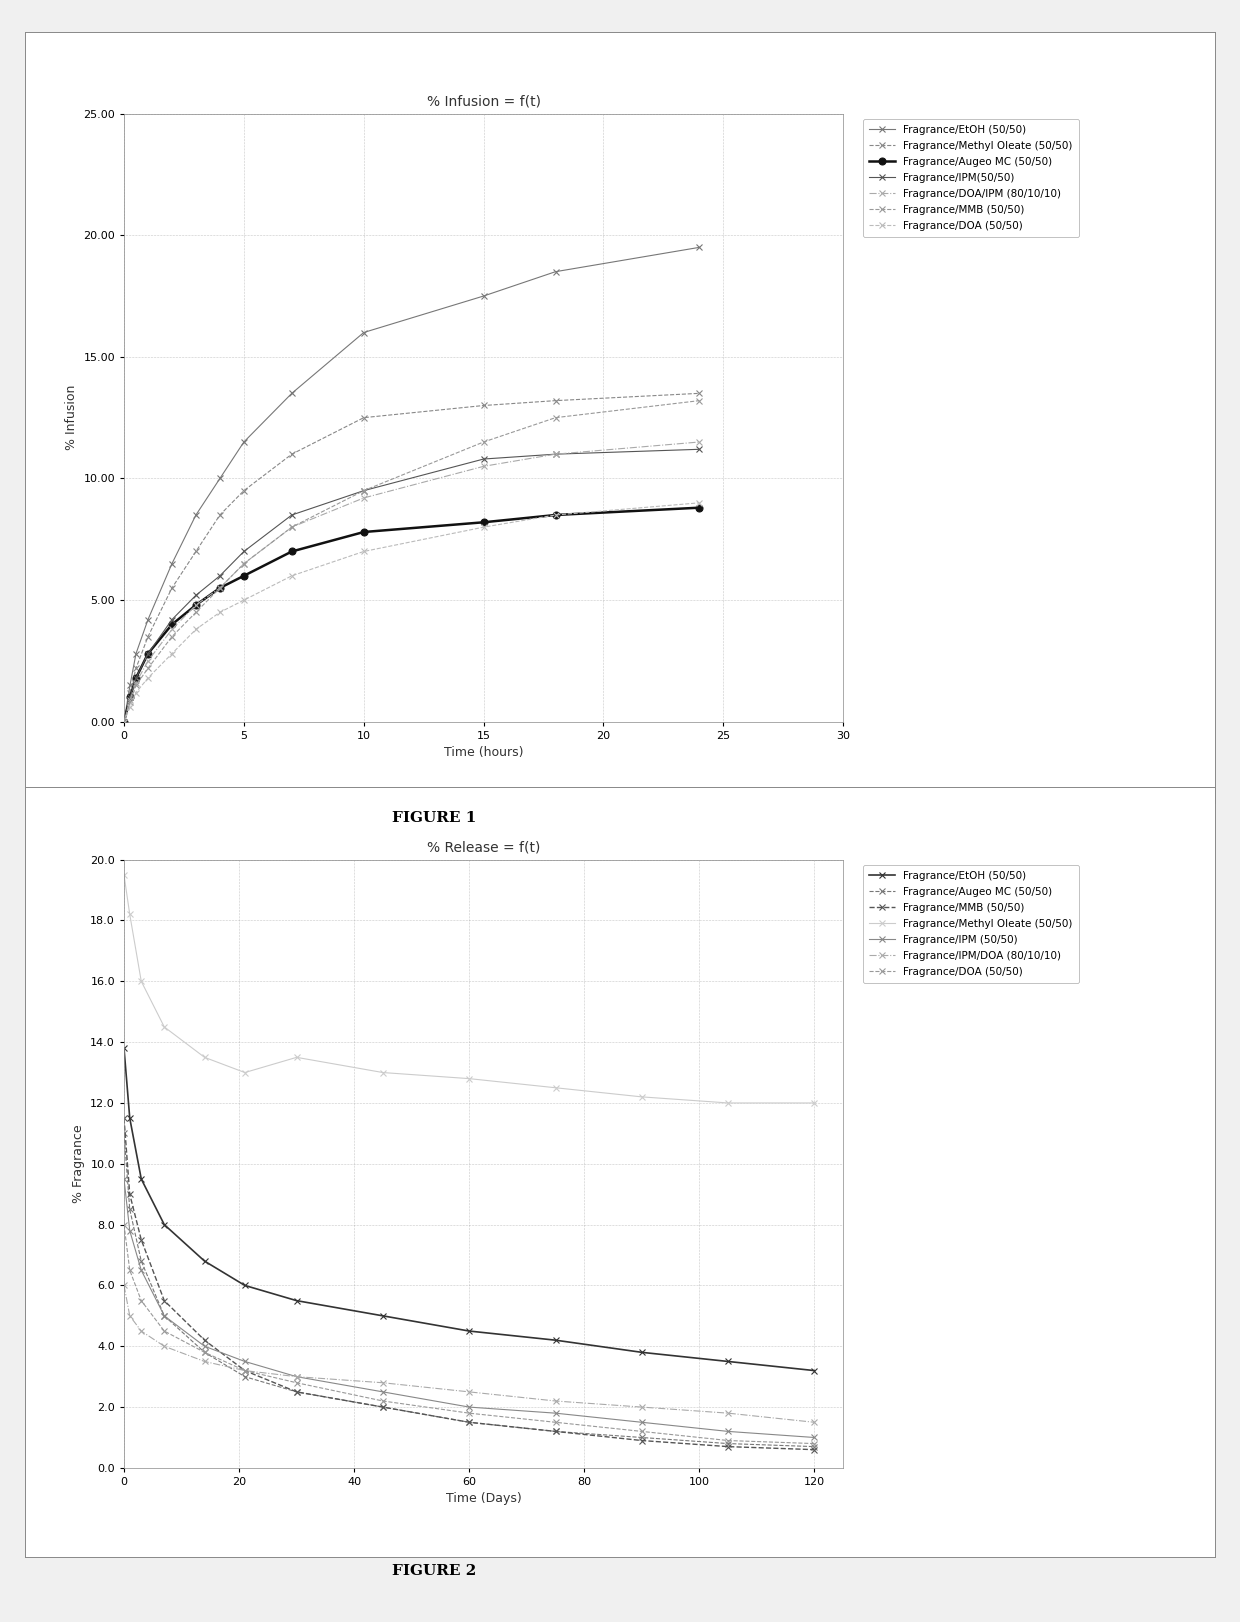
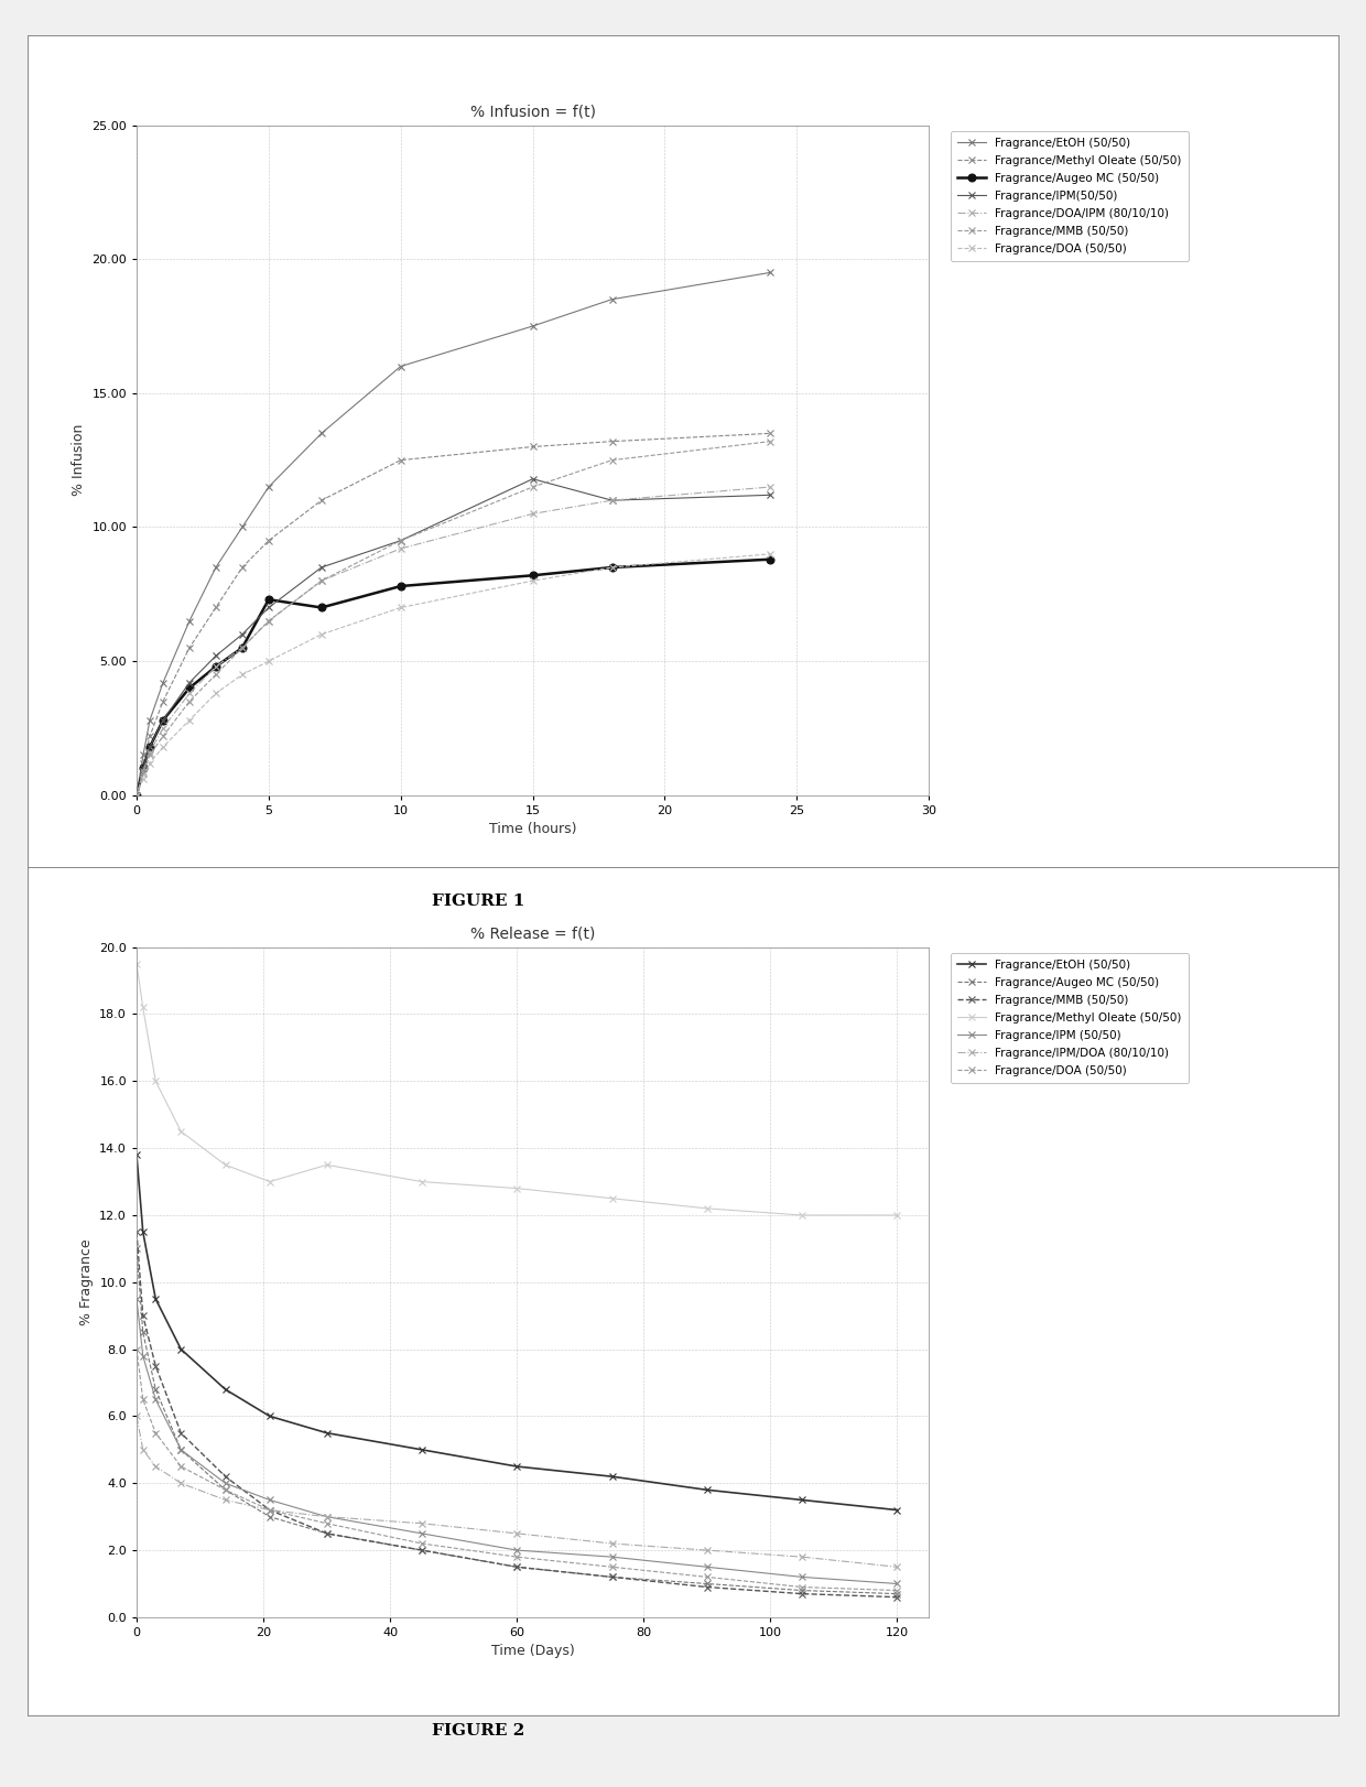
% Infusion = f(t)/Fragrance/Augeo MC (50/50)/5: 6.0 -> 7.3
% Infusion = f(t)/Fragrance/IPM(50/50)/15: 10.8 -> 11.8
